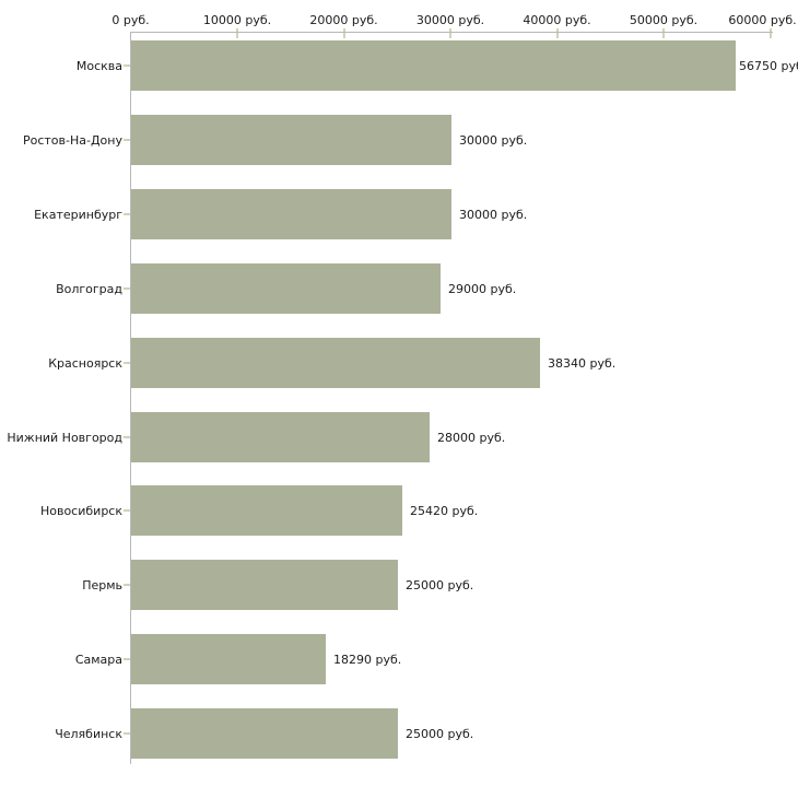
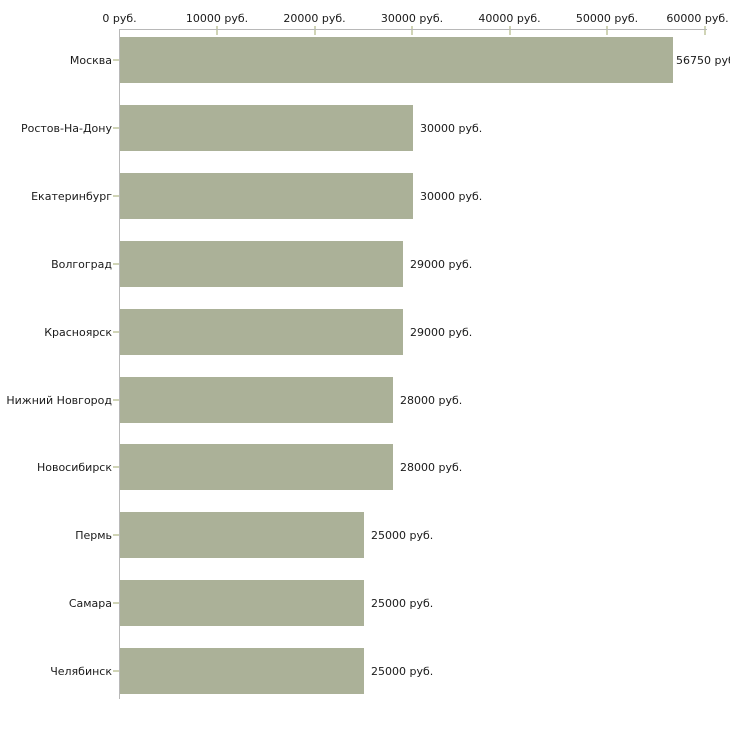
Красноярск: 38340 -> 29000
Новосибирск: 25420 -> 28000
Самара: 18290 -> 25000
